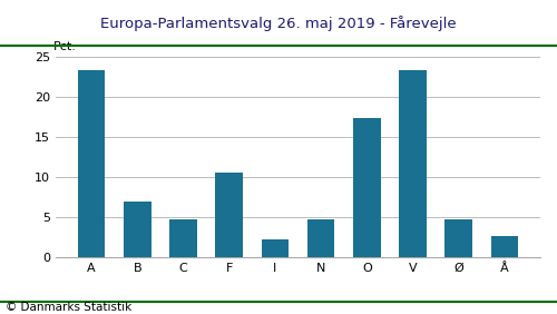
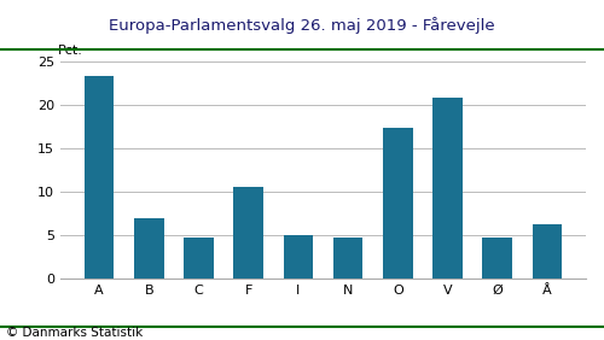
I: 2.2 -> 5.0
V: 23.3 -> 20.8
Å: 2.6 -> 6.2
